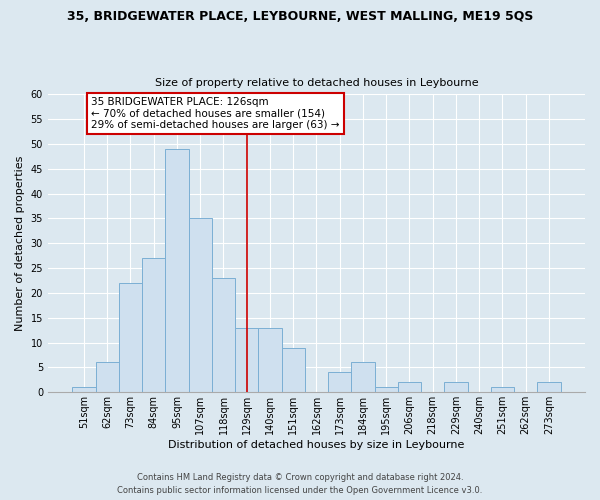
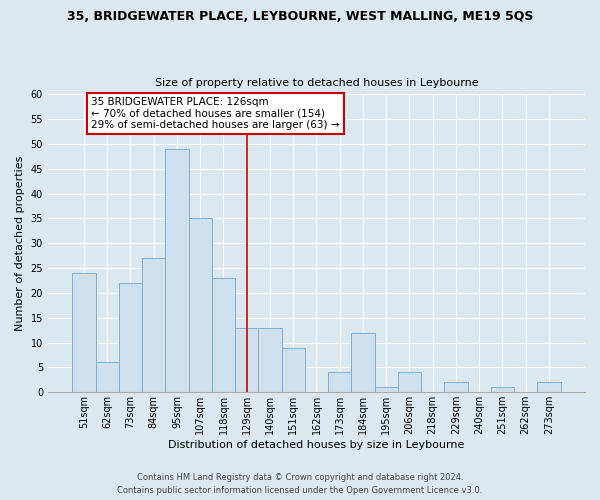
51sqm: 1 -> 24
184sqm: 6 -> 12
206sqm: 2 -> 4
